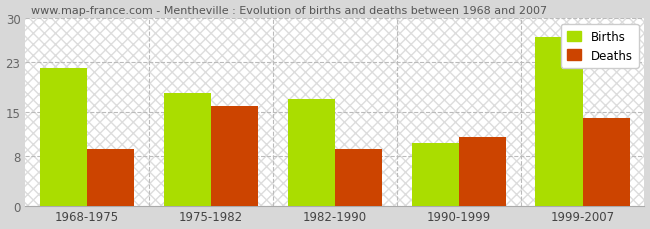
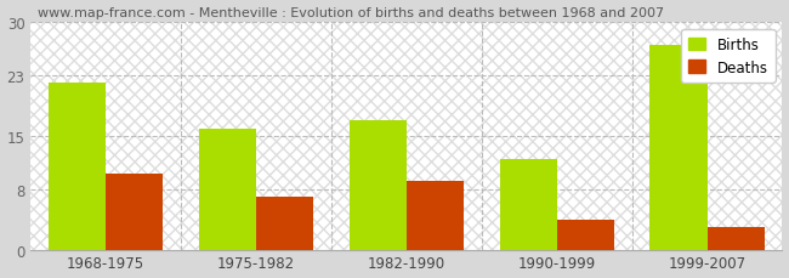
Deaths/1968-1975: 9 -> 10
Births/1975-1982: 18 -> 16
Deaths/1975-1982: 16 -> 7
Births/1990-1999: 10 -> 12
Deaths/1990-1999: 11 -> 4
Deaths/1999-2007: 14 -> 3
